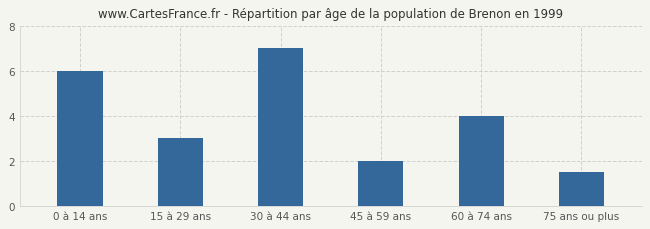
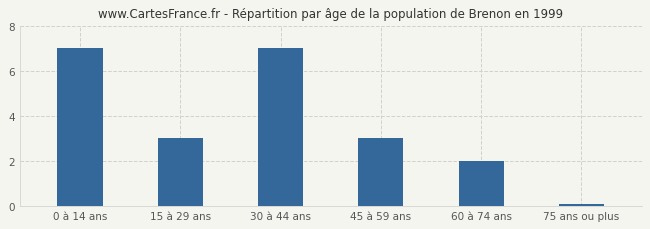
0 à 14 ans: 6.00 -> 7.00
45 à 59 ans: 2.00 -> 3.00
60 à 74 ans: 4.00 -> 2.00
75 ans ou plus: 1.50 -> 0.08
